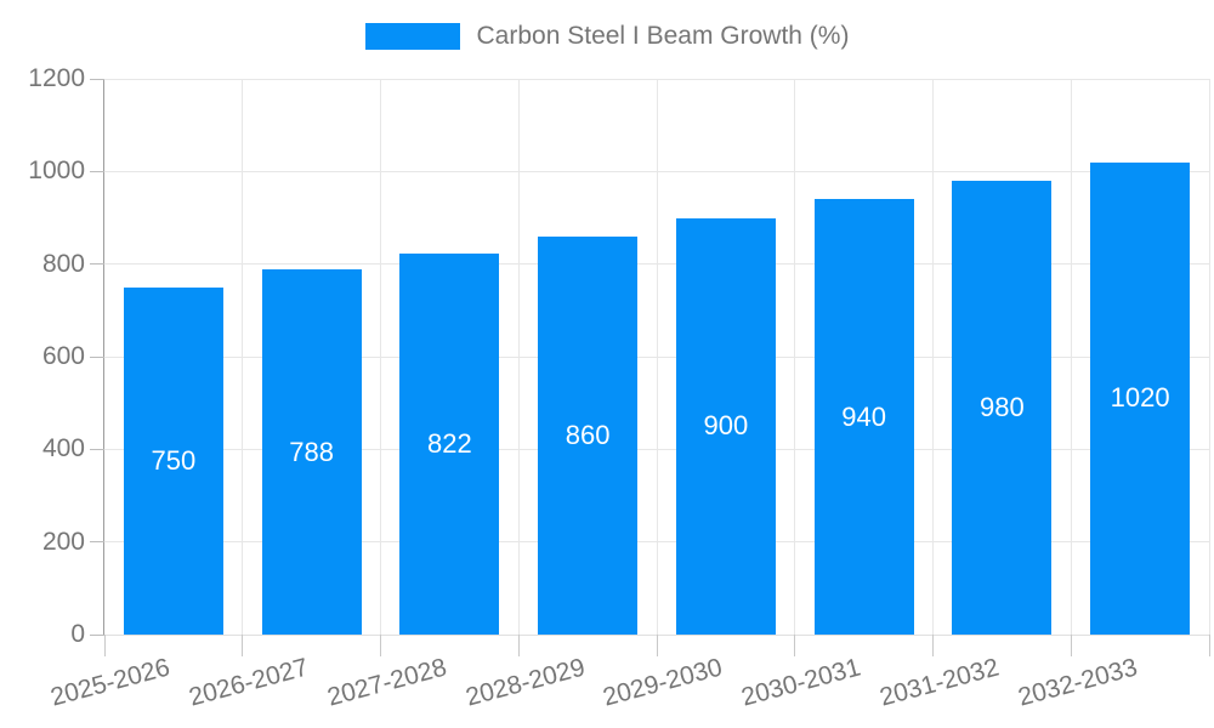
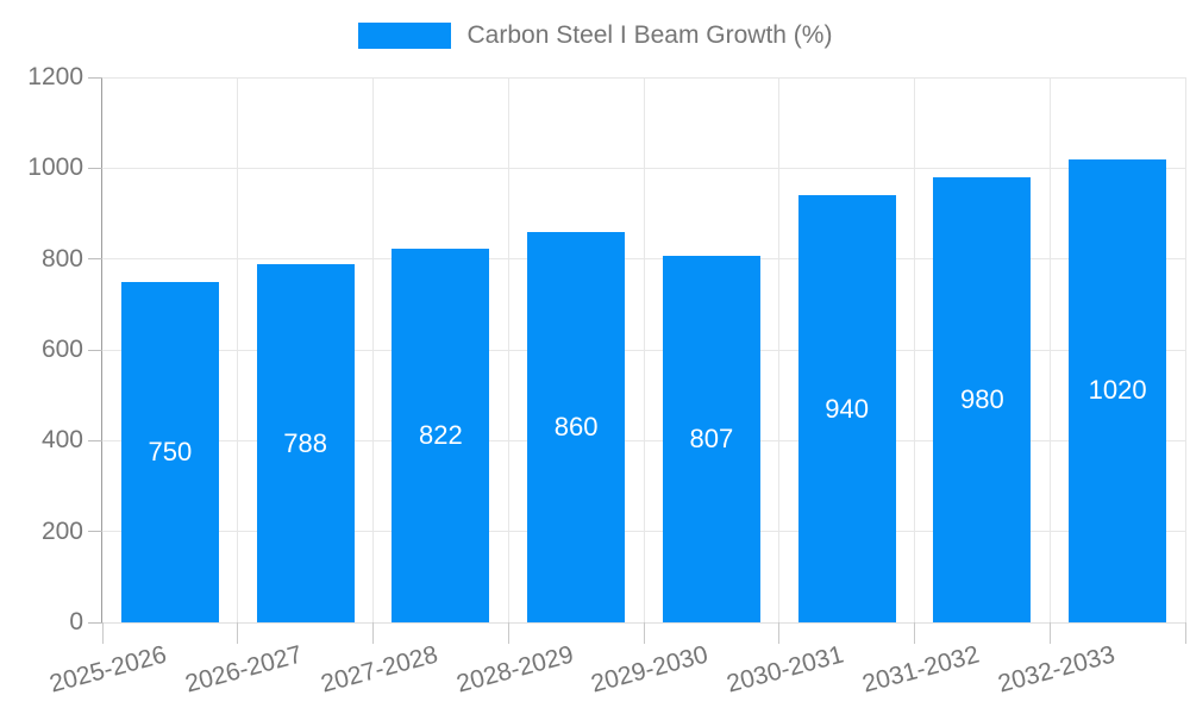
2029-2030: 900 -> 807
